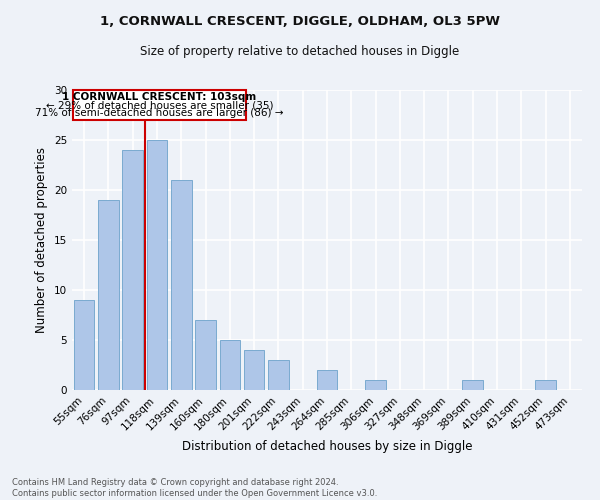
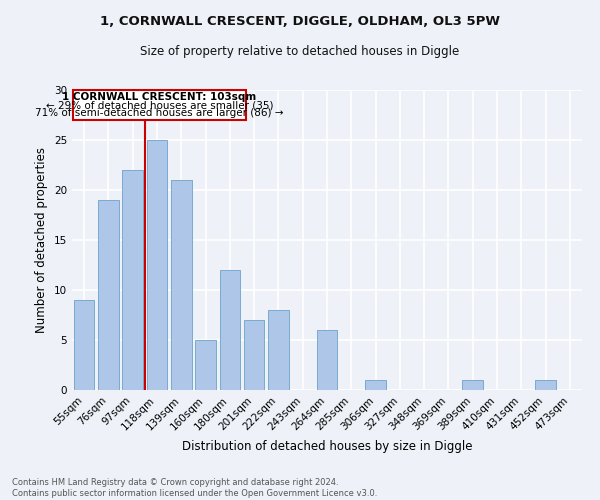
97sqm: 24 -> 22
160sqm: 7 -> 5
180sqm: 5 -> 12
201sqm: 4 -> 7
222sqm: 3 -> 8
264sqm: 2 -> 6
